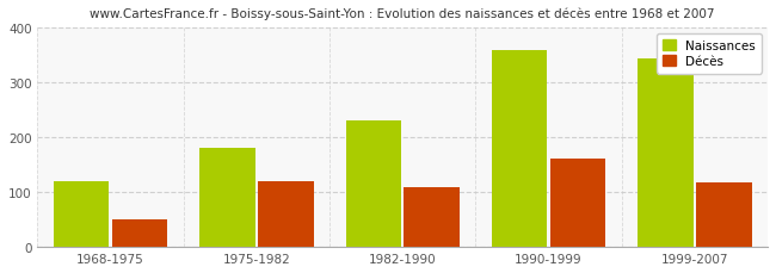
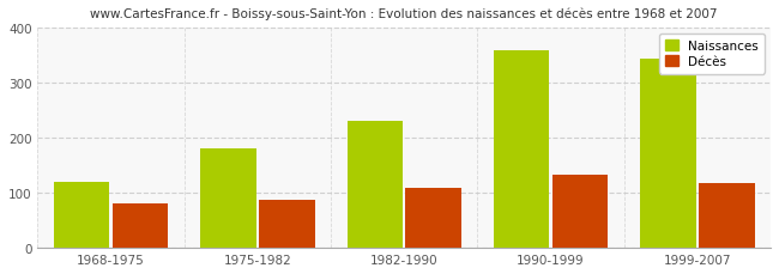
Décès/1968-1975: 50 -> 80
Décès/1975-1982: 120 -> 87
Décès/1990-1999: 160 -> 133
